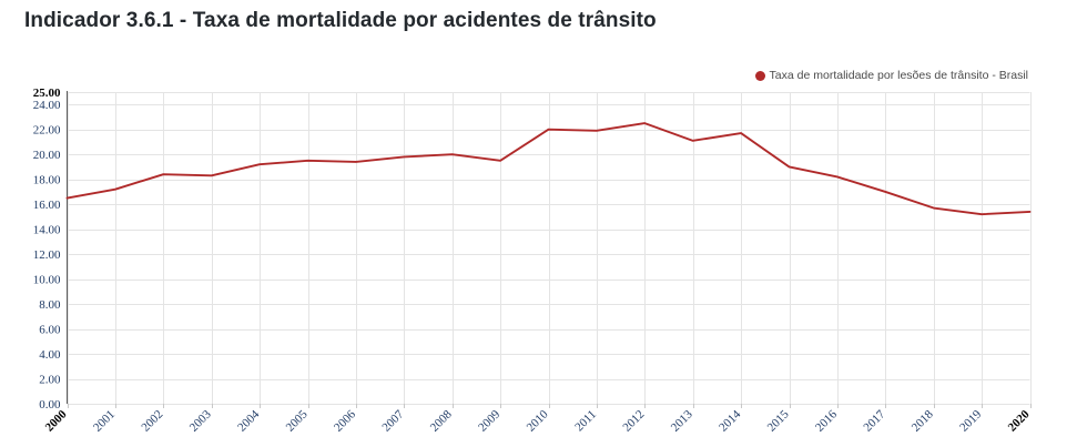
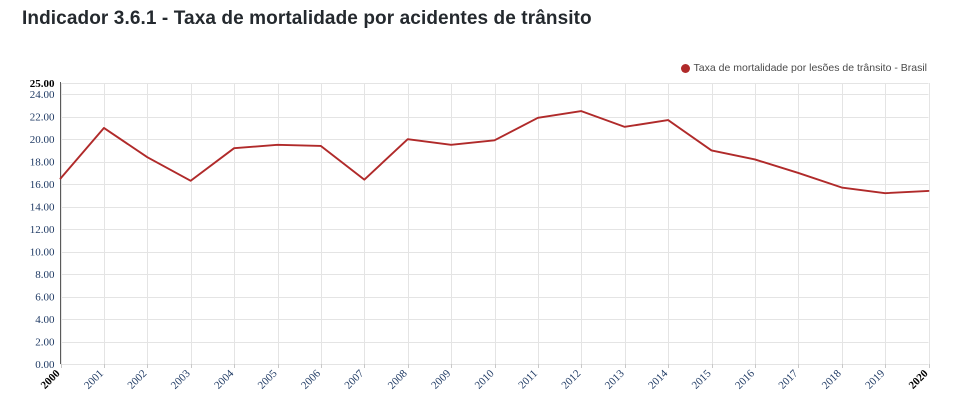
2001: 17.2 -> 21.0
2003: 18.3 -> 16.3
2007: 19.8 -> 16.4
2010: 22.0 -> 19.9
